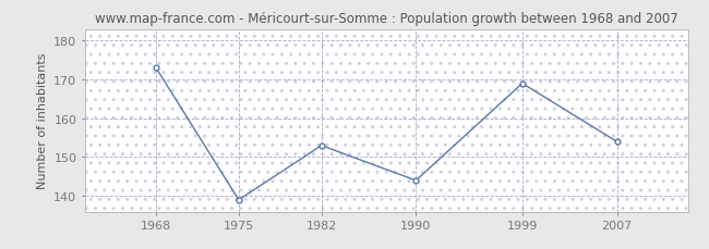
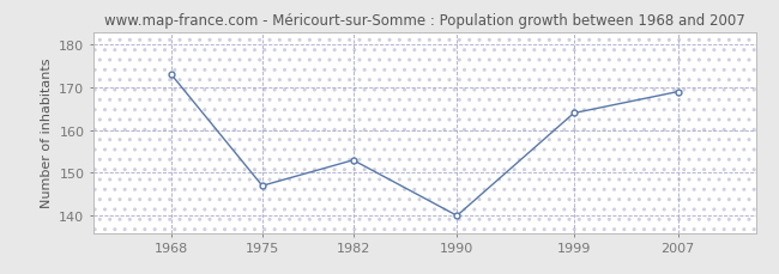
1975: 139 -> 147
1990: 144 -> 140
1999: 169 -> 164
2007: 154 -> 169
